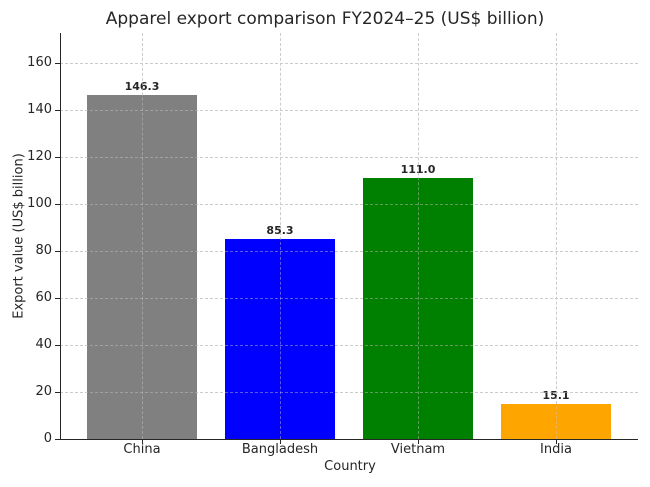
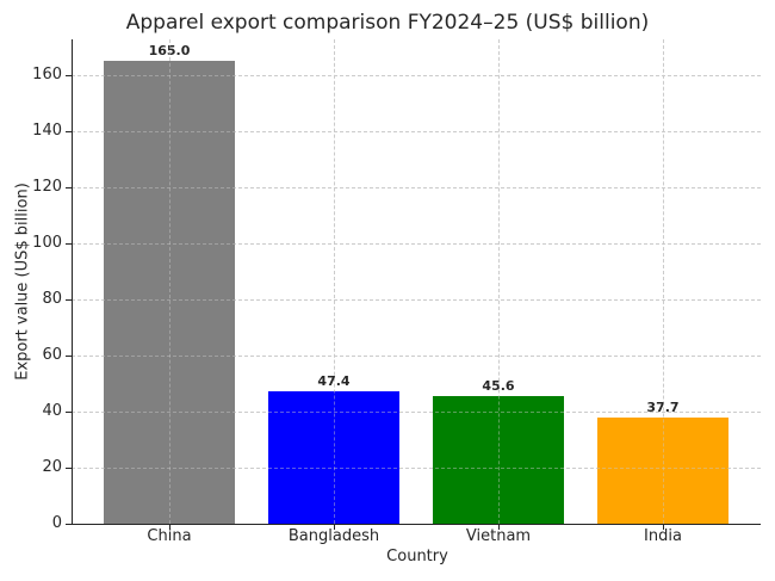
China: 146.3 -> 165.0
Bangladesh: 85.3 -> 47.4
Vietnam: 111.0 -> 45.6
India: 15.1 -> 37.7
